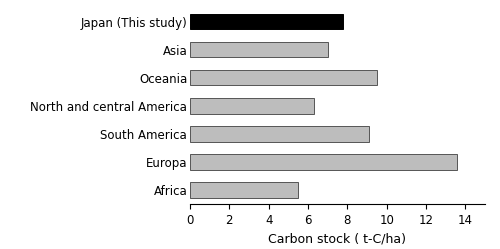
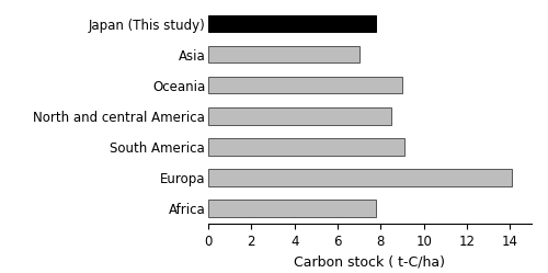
Oceania: 9.5 -> 9.0
North and central America: 6.3 -> 8.5
Europa: 13.6 -> 14.1
Africa: 5.5 -> 7.8
